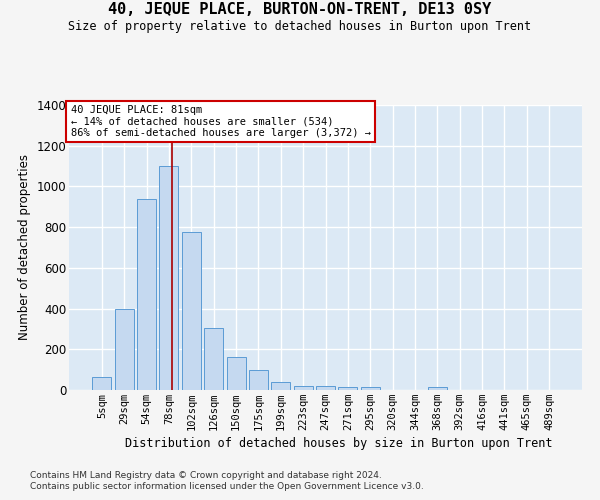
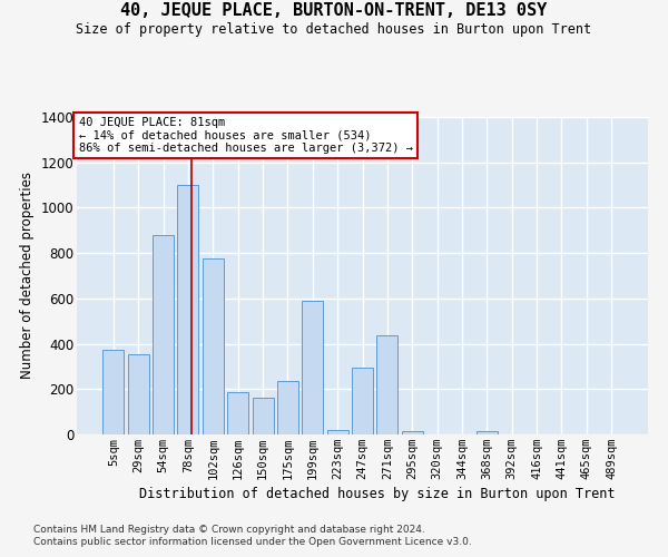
5sqm: 65 -> 375
29sqm: 400 -> 355
54sqm: 940 -> 880
126sqm: 305 -> 185
175sqm: 97 -> 235
199sqm: 37 -> 590
247sqm: 18 -> 295
271sqm: 15 -> 435
